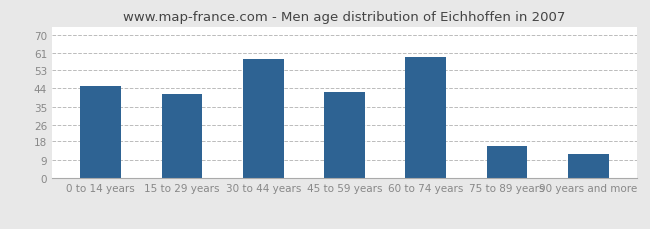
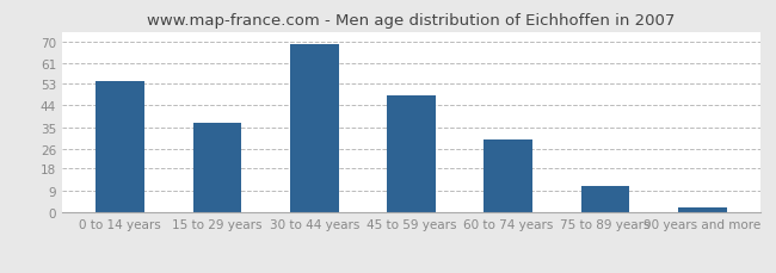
0 to 14 years: 45 -> 54
15 to 29 years: 41 -> 37
30 to 44 years: 58 -> 69
45 to 59 years: 42 -> 48
60 to 74 years: 59 -> 30
75 to 89 years: 16 -> 11
90 years and more: 12 -> 2
